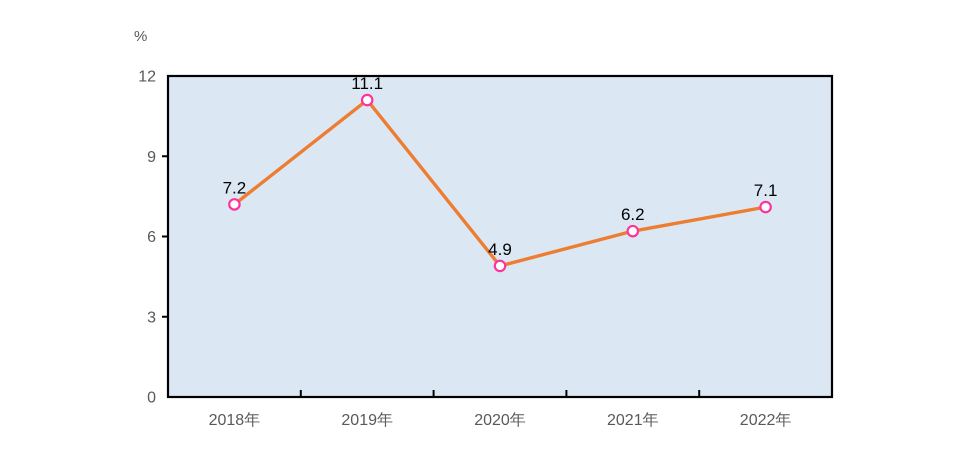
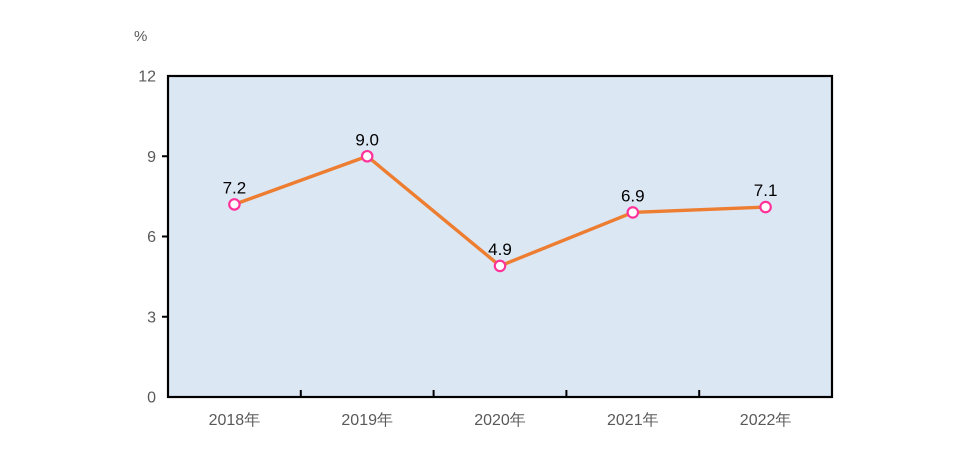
2019年: 11.1 -> 9.0
2021年: 6.2 -> 6.9
